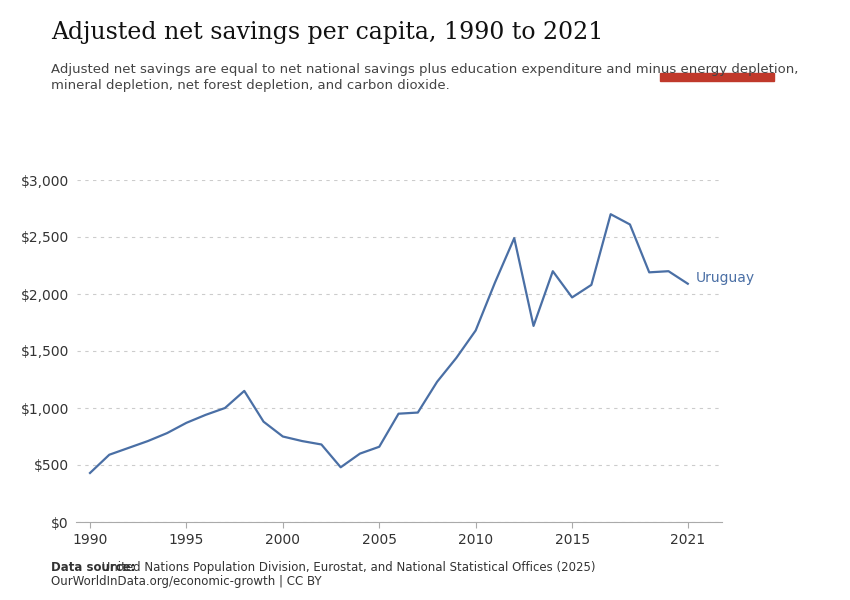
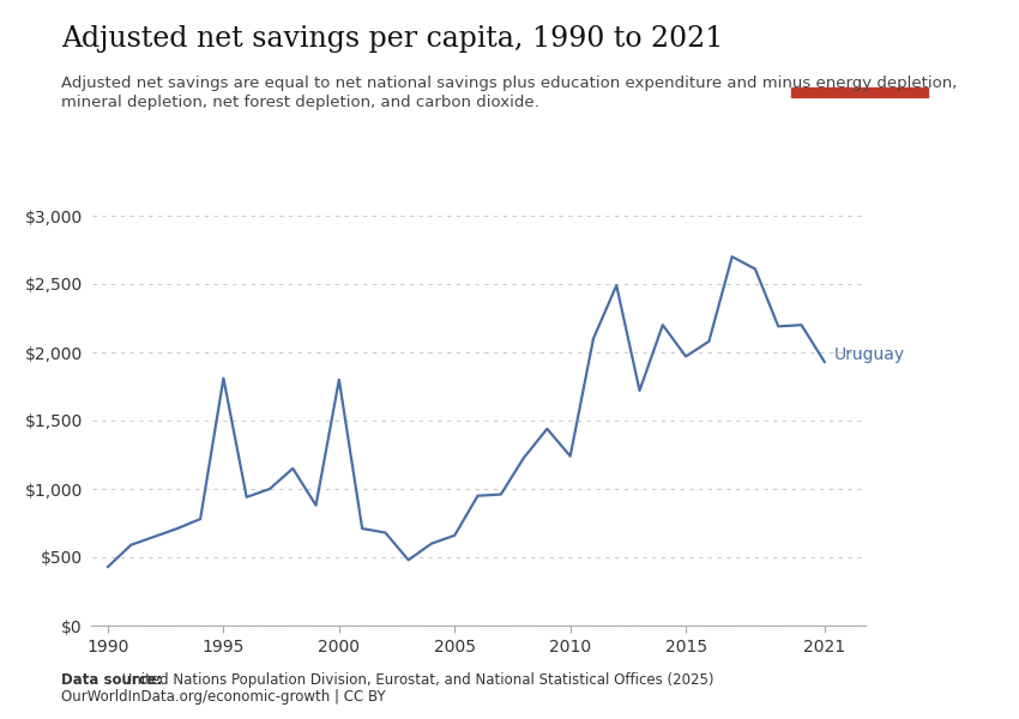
1995: $870 -> $1,810
2000: $750 -> $1,800
2010: $1,680 -> $1,240
2021: $2,090 -> $1,930
